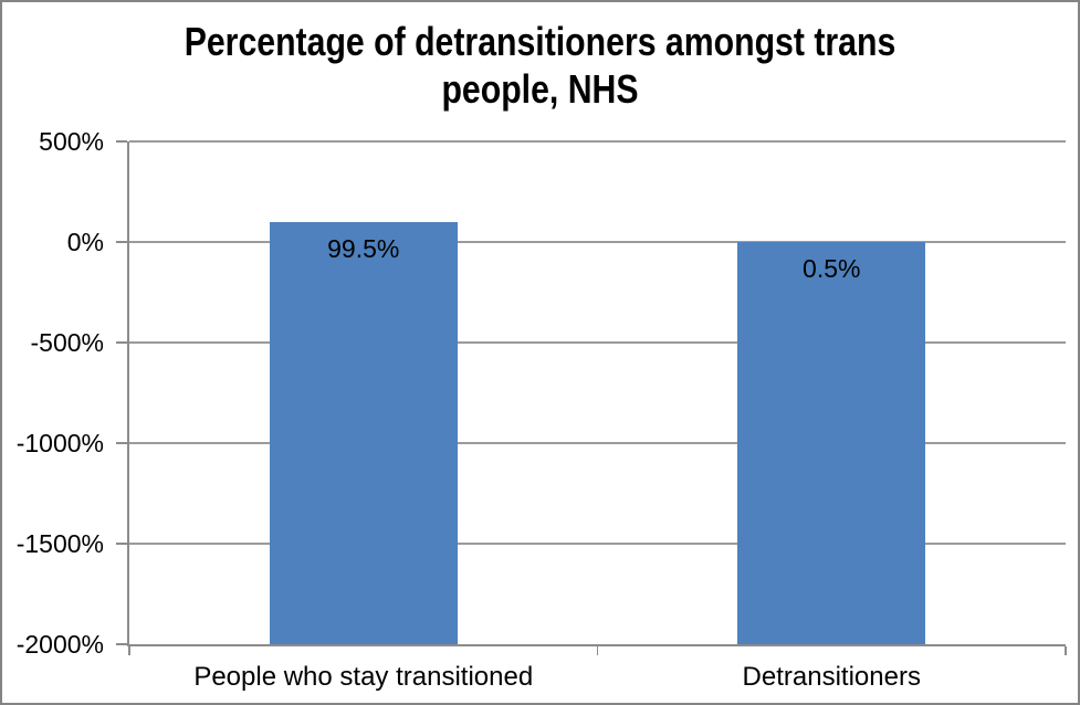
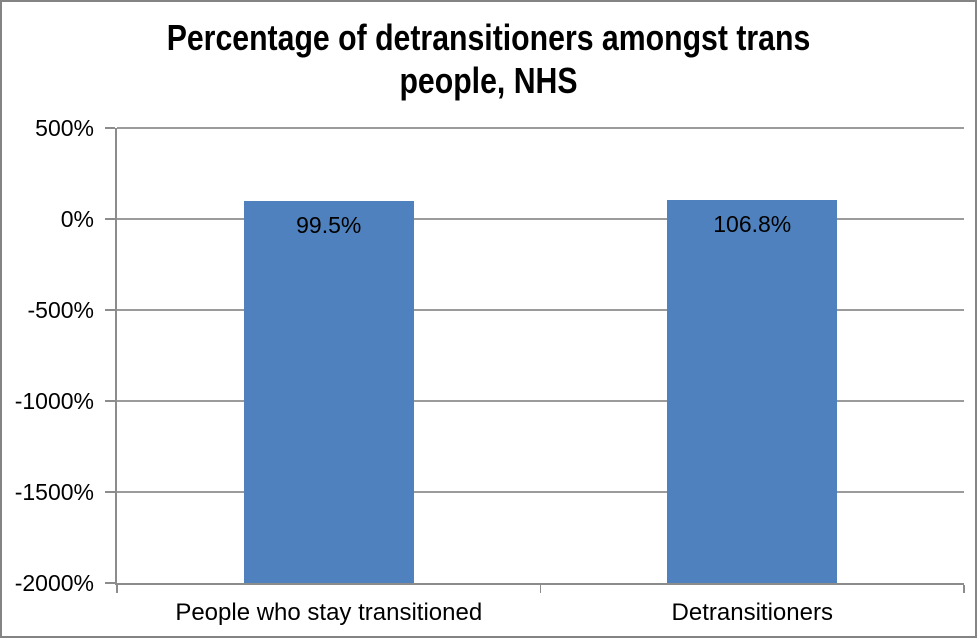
Detransitioners: 0.5% -> 106.8%
